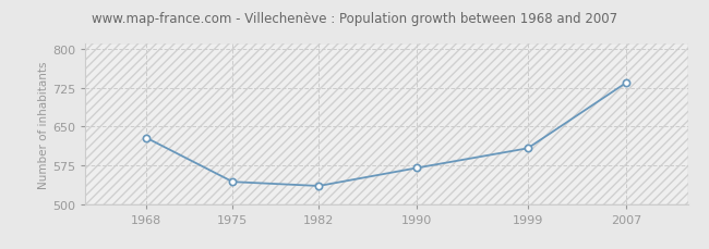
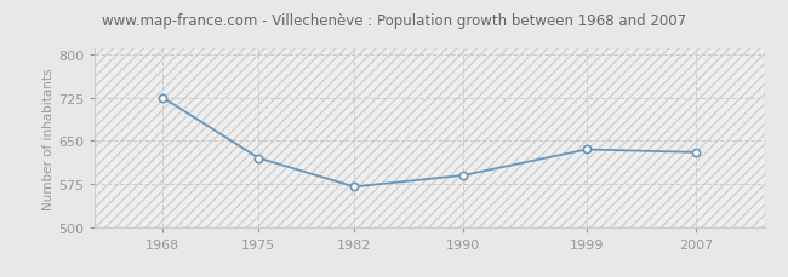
1968: 628 -> 725
1975: 543 -> 620
1982: 535 -> 570
1990: 570 -> 590
1999: 608 -> 635
2007: 735 -> 630
